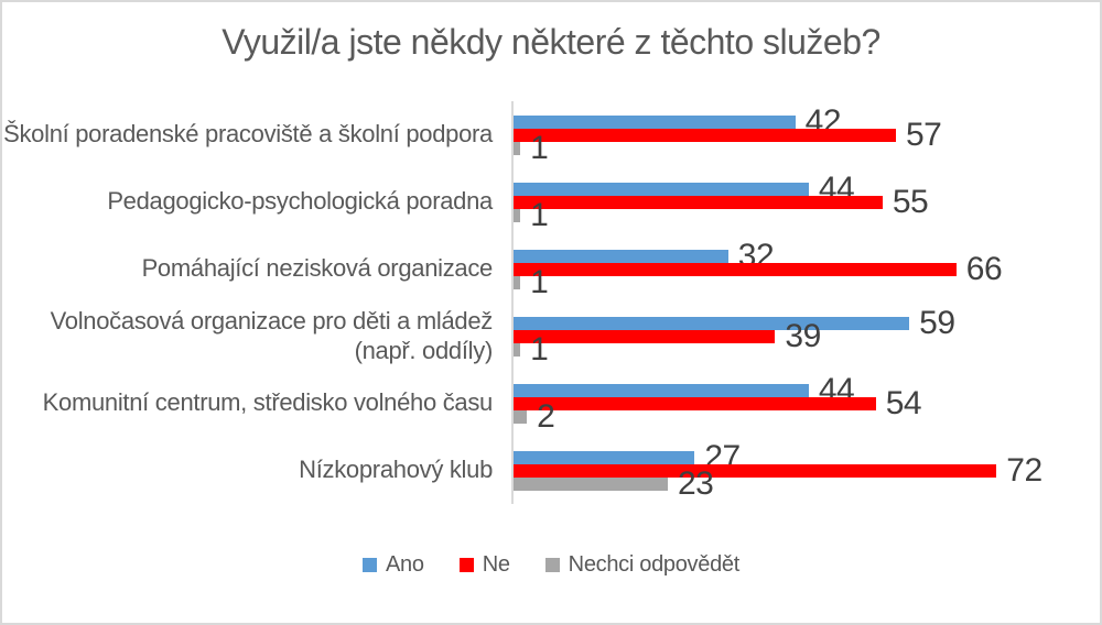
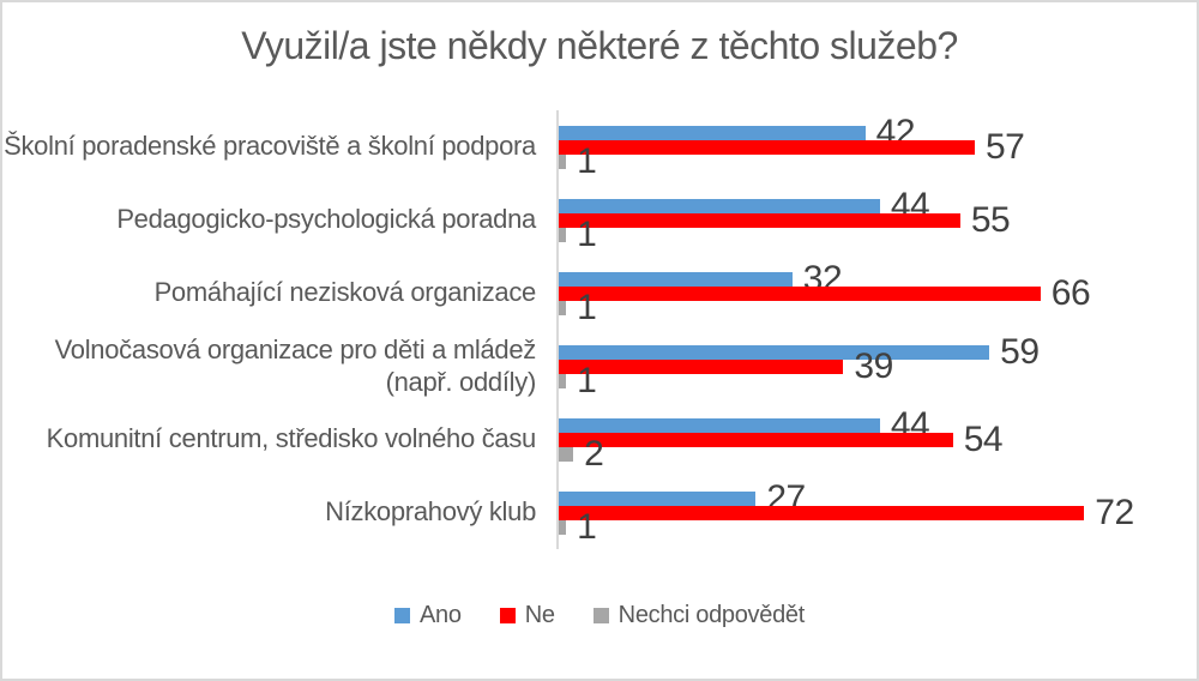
Nechci odpovědět/Nízkoprahový klub: 23 -> 1
